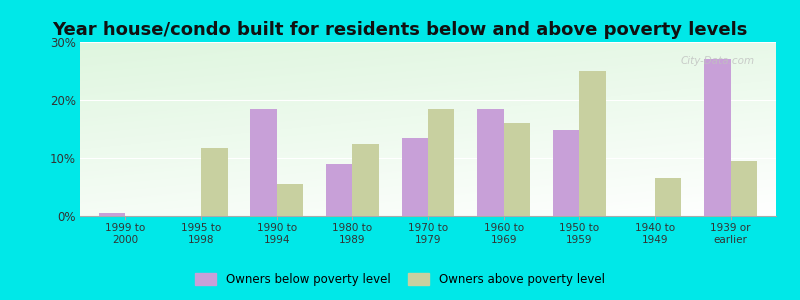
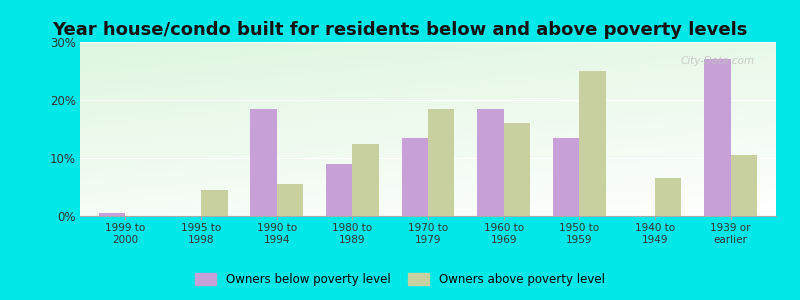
Owners above poverty level/1995 to 1998: 11.8% -> 4.5%
Owners below poverty level/1950 to 1959: 14.8% -> 13.5%
Owners above poverty level/1939 or earlier: 9.4% -> 10.5%
